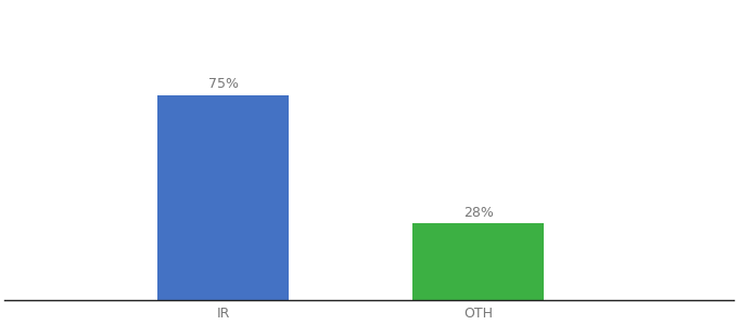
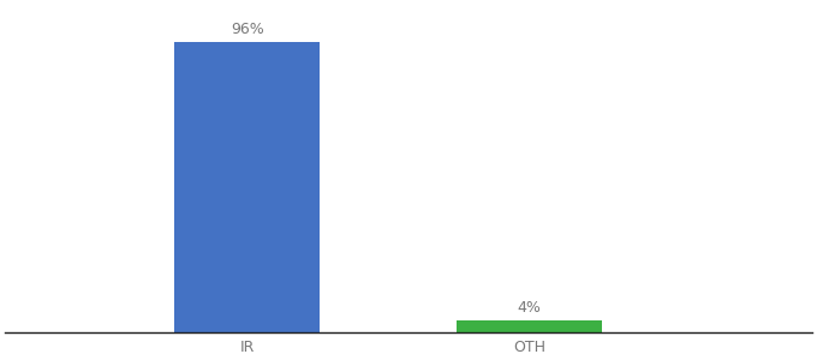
IR: 75% -> 96%
OTH: 28% -> 4%
